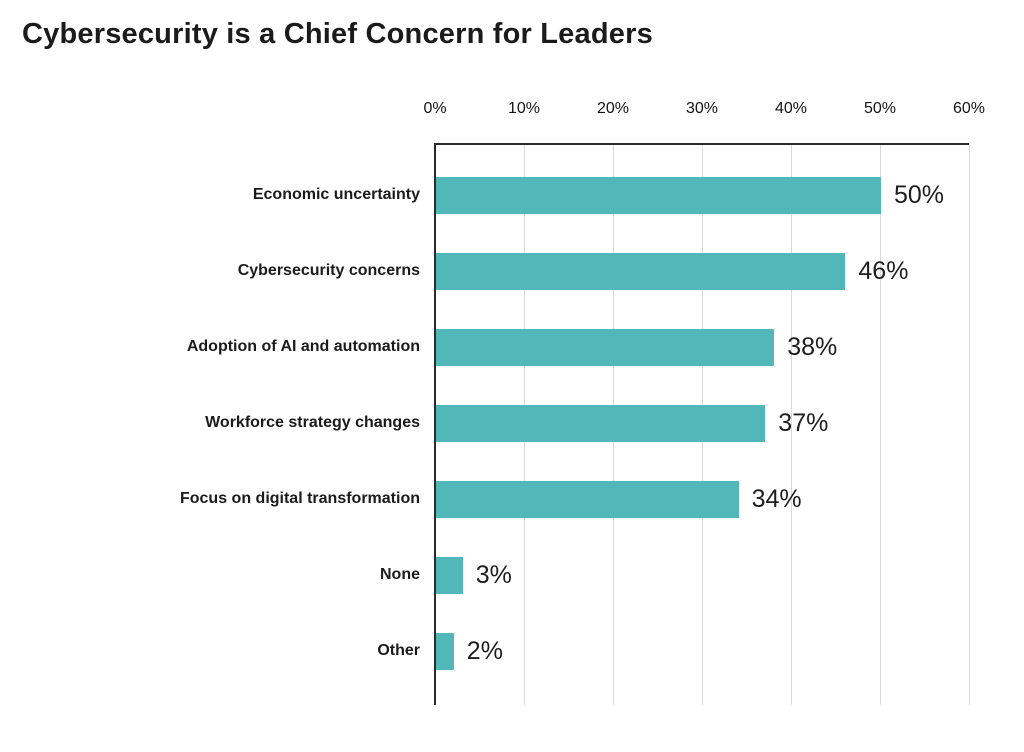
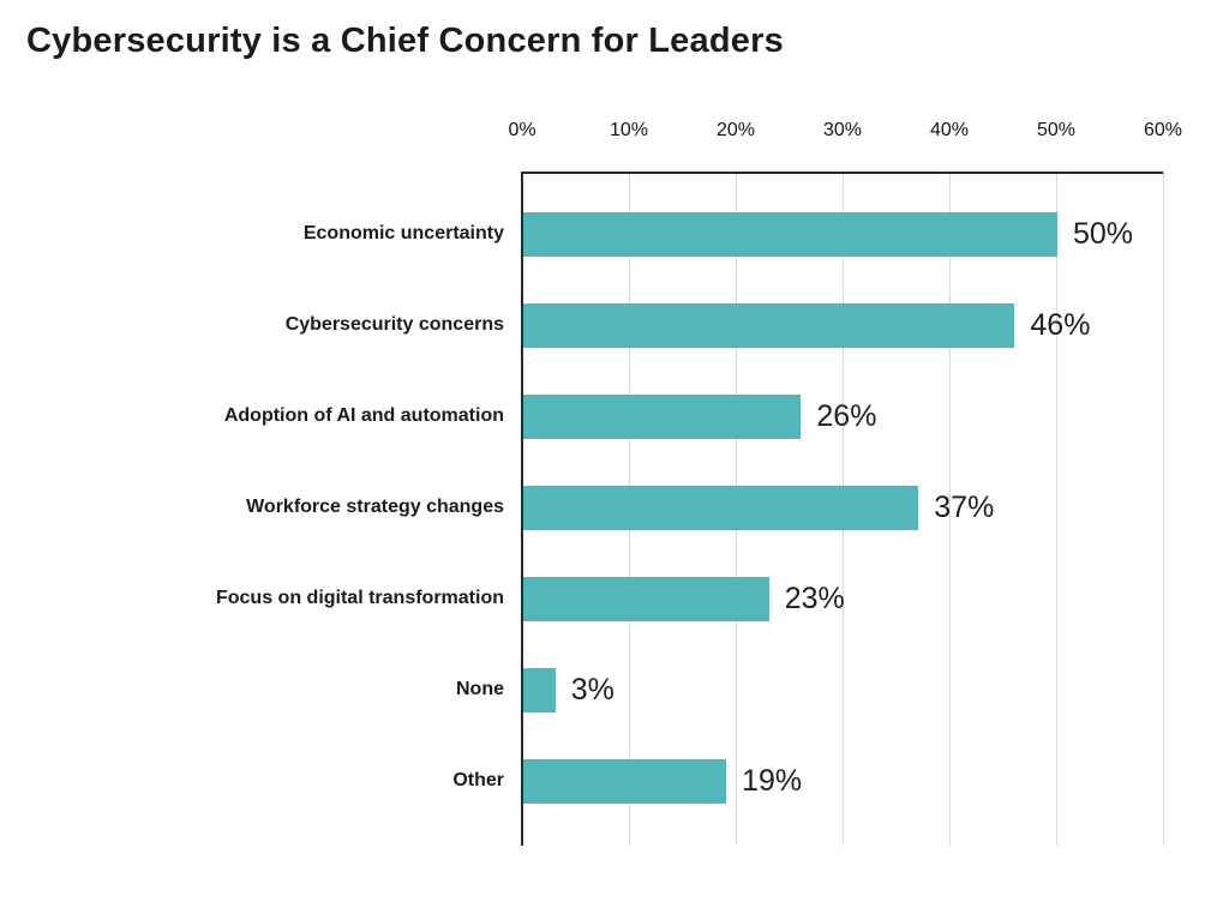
Adoption of AI and automation: 38% -> 26%
Focus on digital transformation: 34% -> 23%
Other: 2% -> 19%
